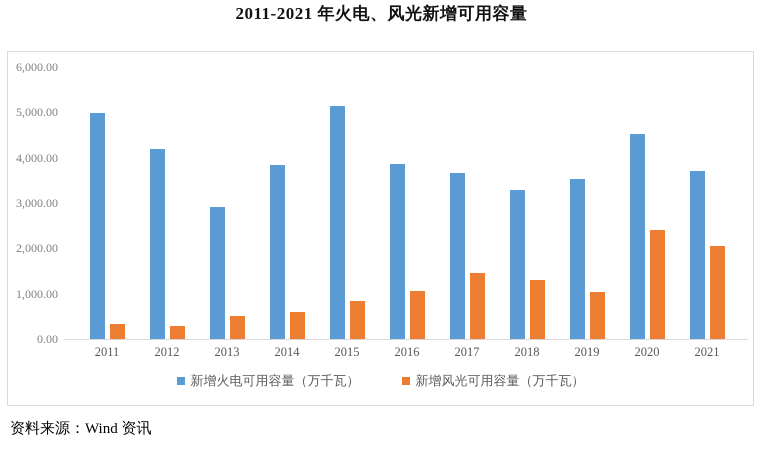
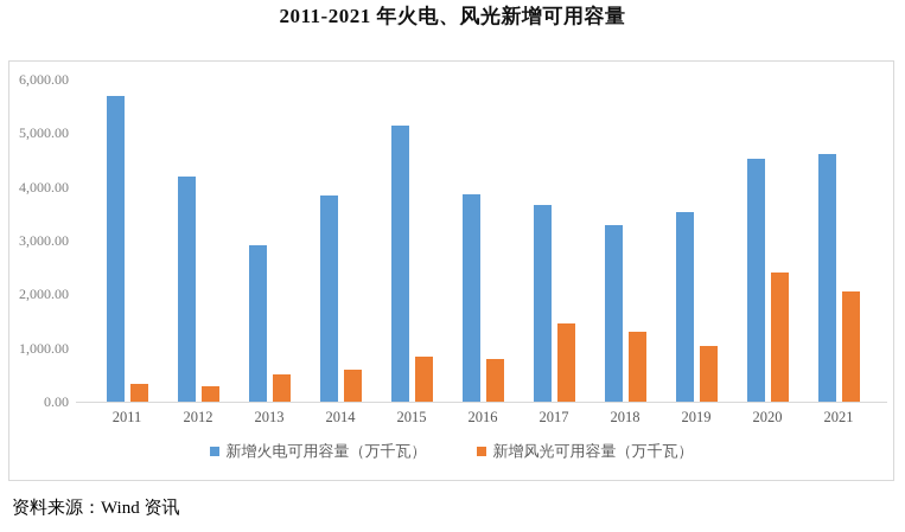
新增火电可用容量（万千瓦）/2011: 5000 -> 5700
新增风光可用容量（万千瓦）/2016: 1100 -> 800
新增火电可用容量（万千瓦）/2021: 3700 -> 4600
